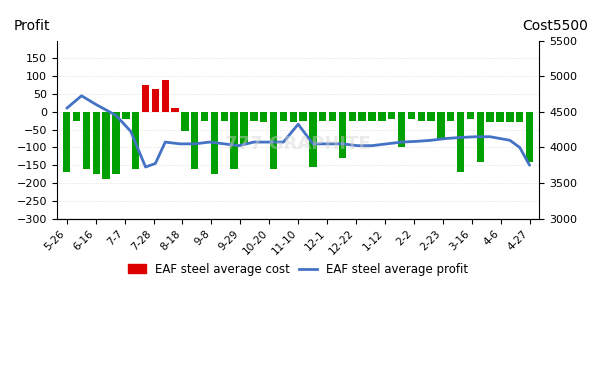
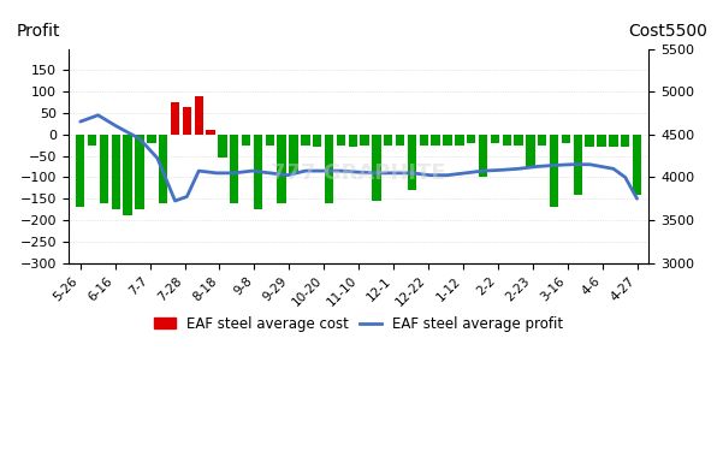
EAF steel average profit/5-26: 10 -> 30
EAF steel average profit/11-10: -35 -> -88
